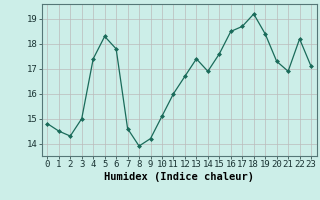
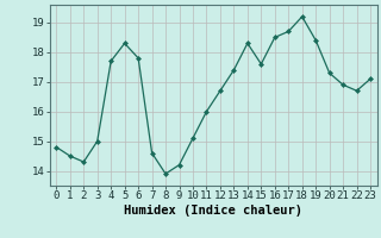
4: 17.4 -> 17.7
14: 16.9 -> 18.3
22: 18.2 -> 16.7
